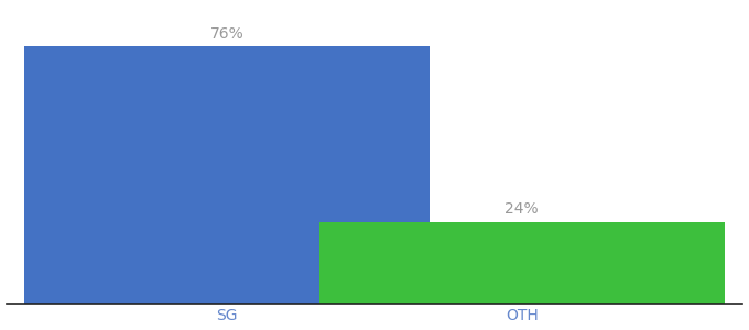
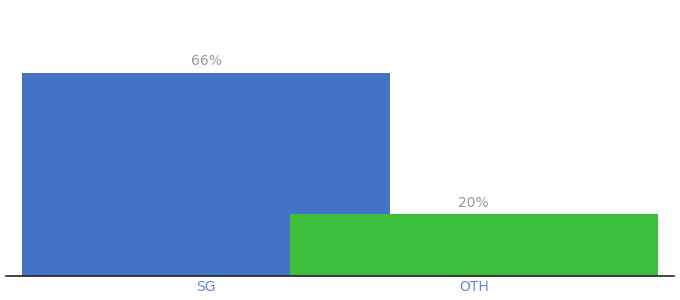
SG: 76% -> 66%
OTH: 24% -> 20%
